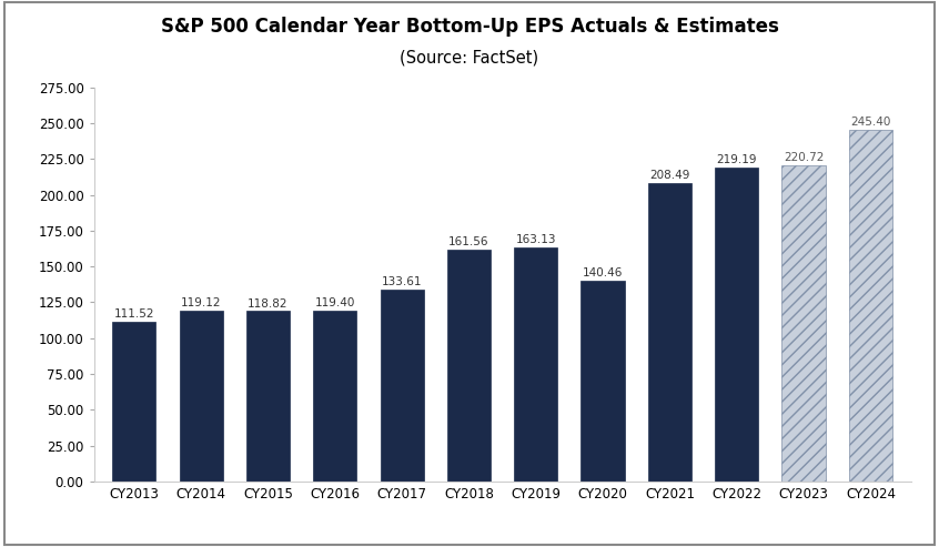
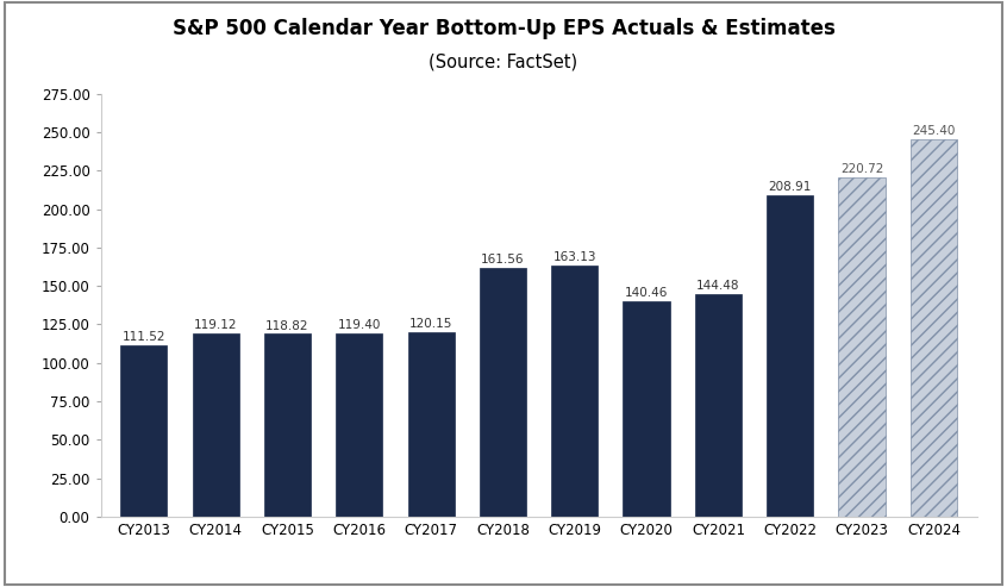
CY2017: 133.61 -> 120.15
CY2021: 208.49 -> 144.48
CY2022: 219.19 -> 208.91
